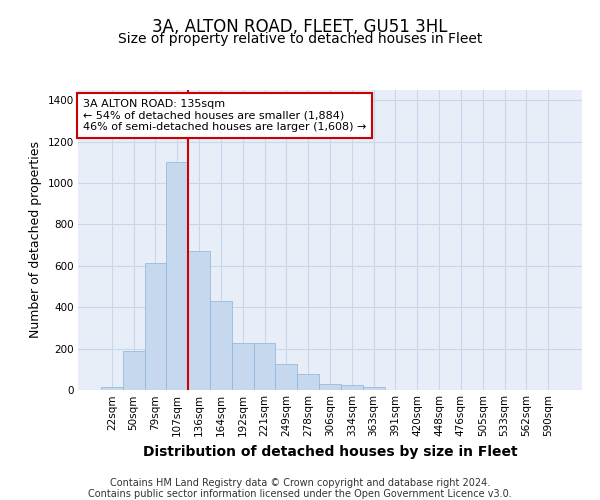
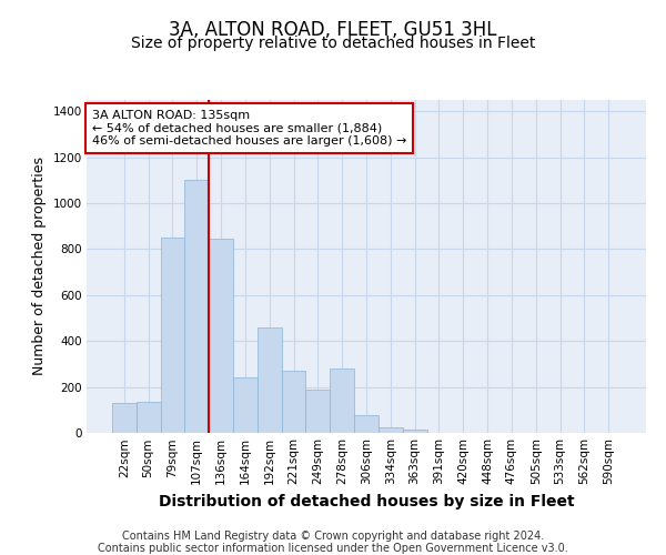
22sqm: 15 -> 130
50sqm: 190 -> 135
79sqm: 615 -> 850
136sqm: 670 -> 845
164sqm: 430 -> 240
192sqm: 225 -> 460
221sqm: 225 -> 270
249sqm: 125 -> 190
278sqm: 75 -> 280
306sqm: 30 -> 75
